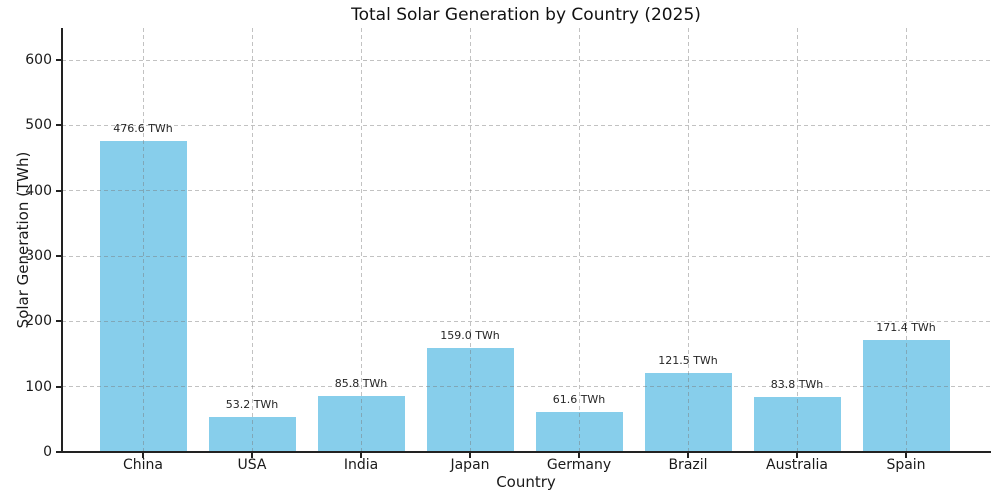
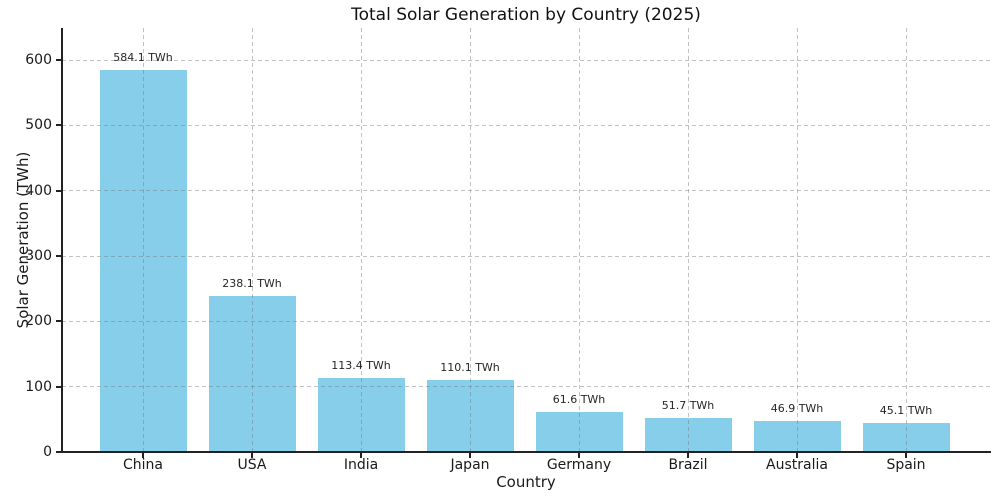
China: 476.6 -> 584.1
USA: 53.2 -> 238.1
India: 85.8 -> 113.4
Japan: 159.0 -> 110.1
Brazil: 121.5 -> 51.7
Australia: 83.8 -> 46.9
Spain: 171.4 -> 45.1
